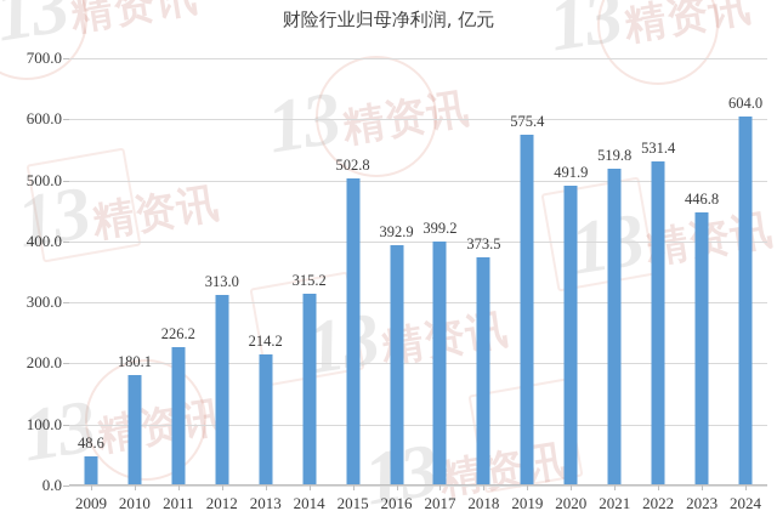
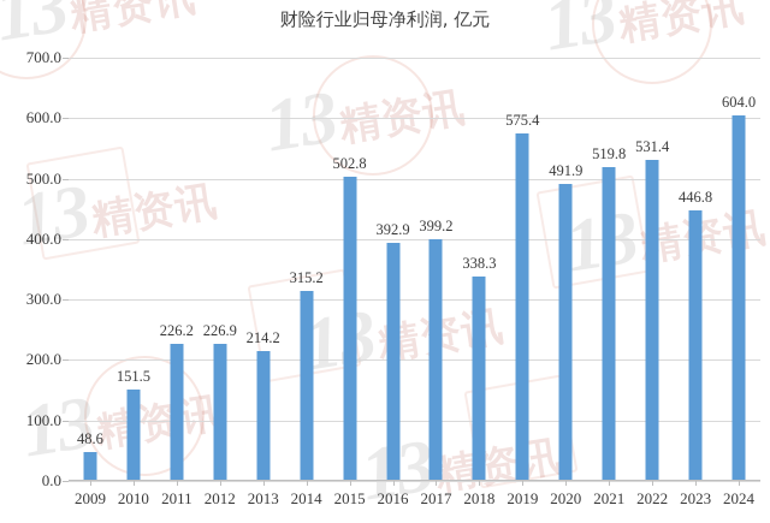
2010: 180.1 -> 151.5
2012: 313.0 -> 226.9
2018: 373.5 -> 338.3
